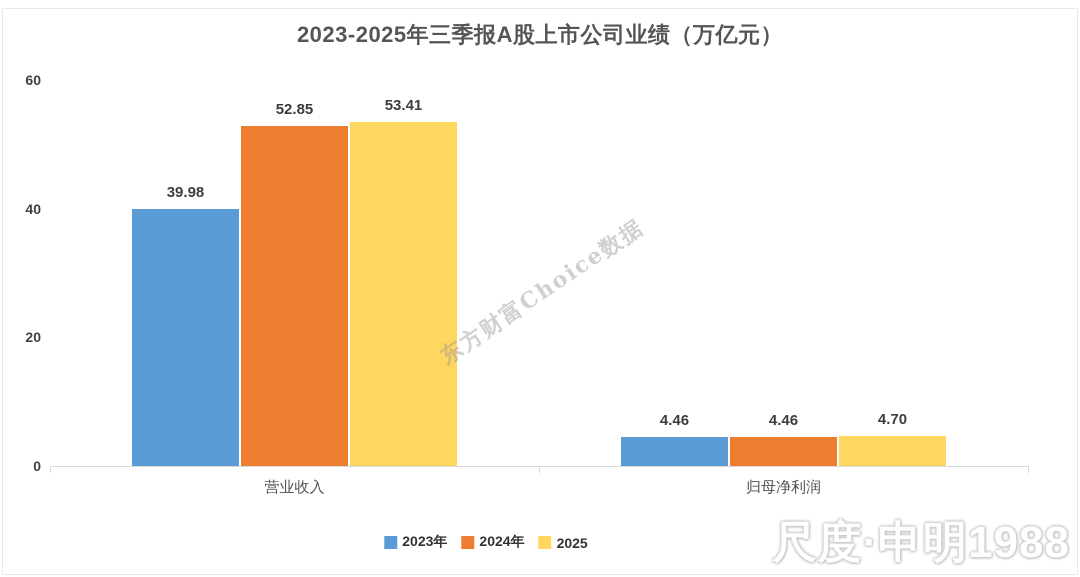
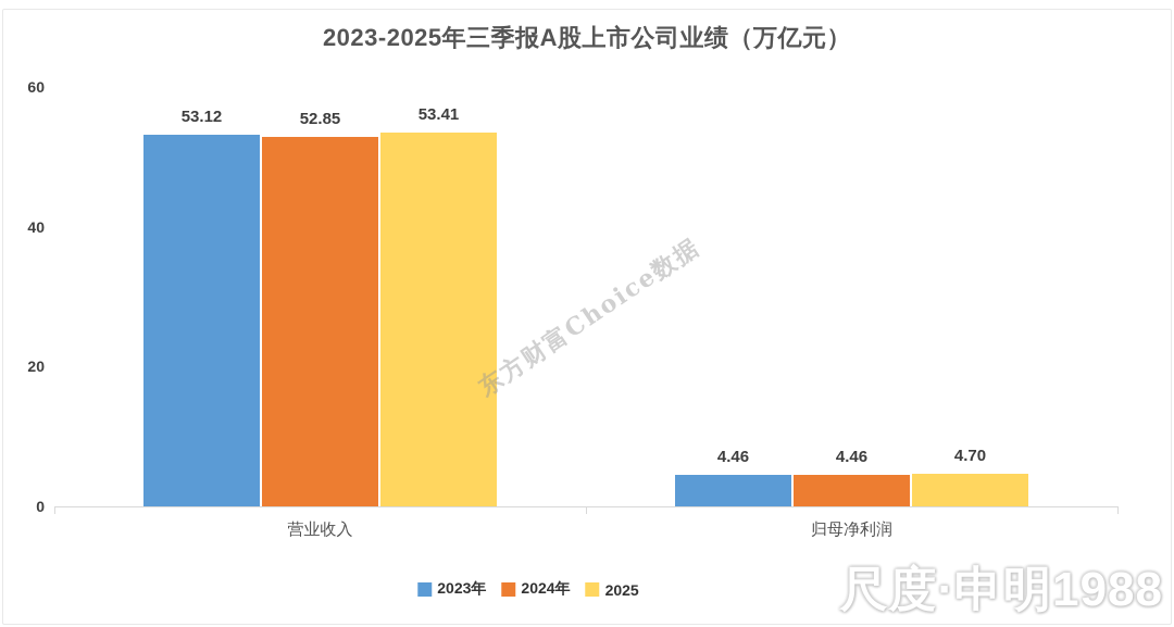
2023年/营业收入: 39.98 -> 53.12
